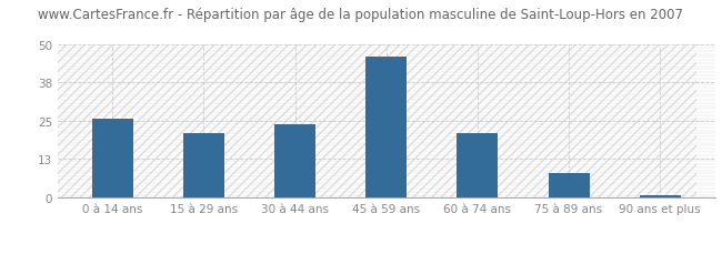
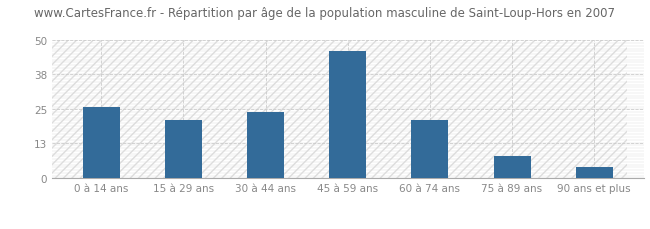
90 ans et plus: 1 -> 4
